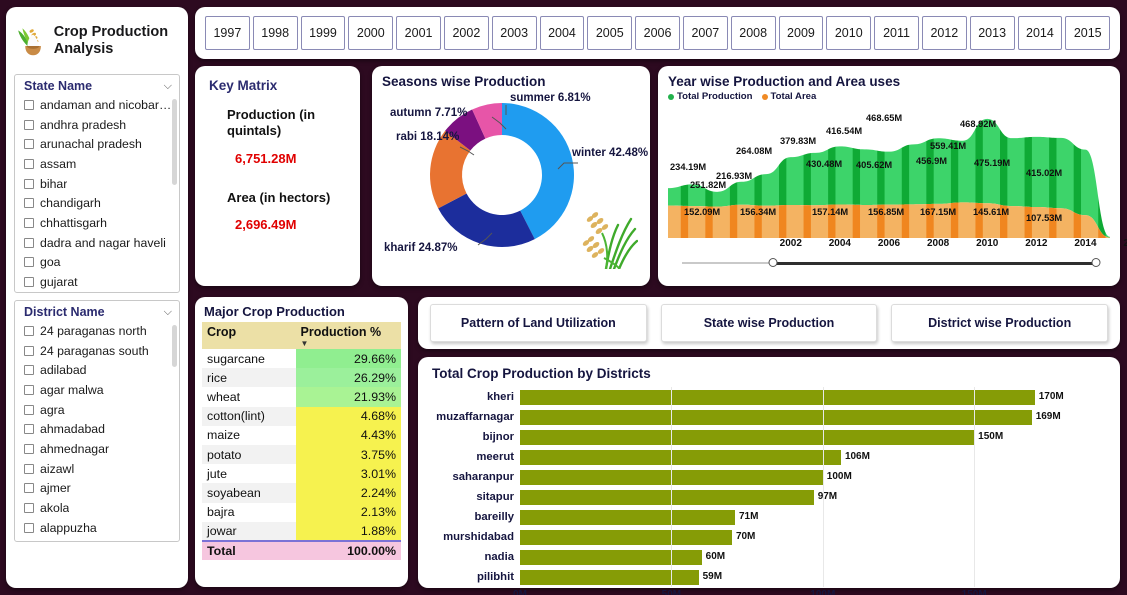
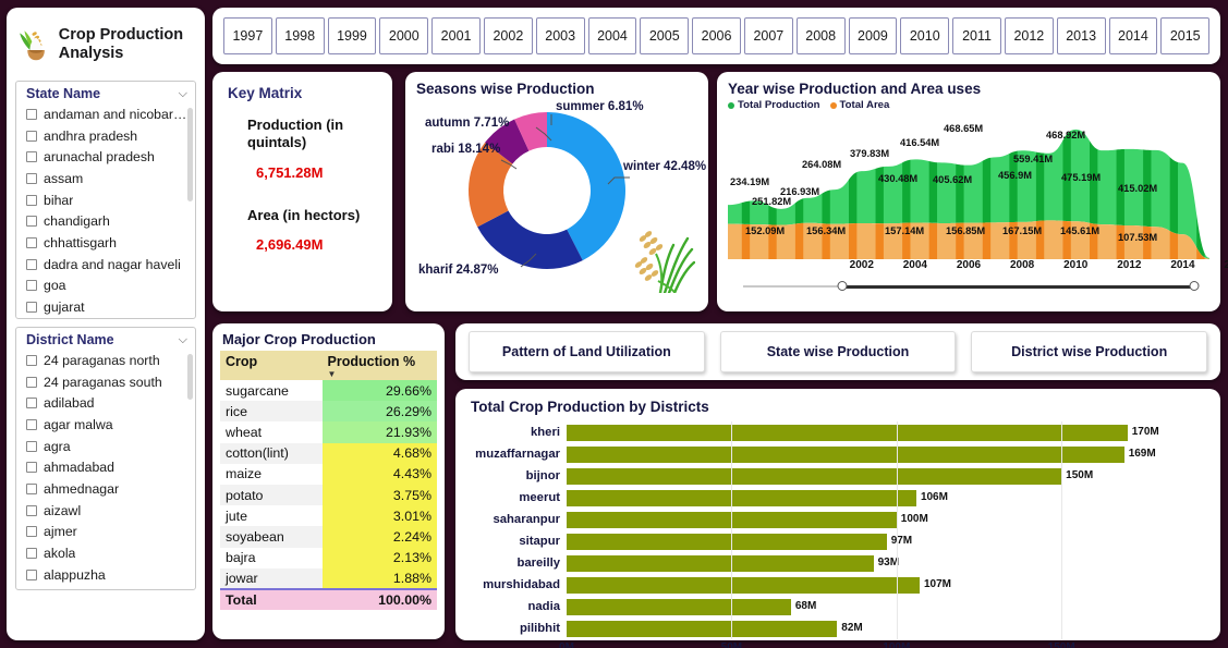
Total Crop Production by Districts/bareilly: 71M -> 93M
Total Crop Production by Districts/murshidabad: 70M -> 107M
Total Crop Production by Districts/nadia: 60M -> 68M
Total Crop Production by Districts/pilibhit: 59M -> 82M
